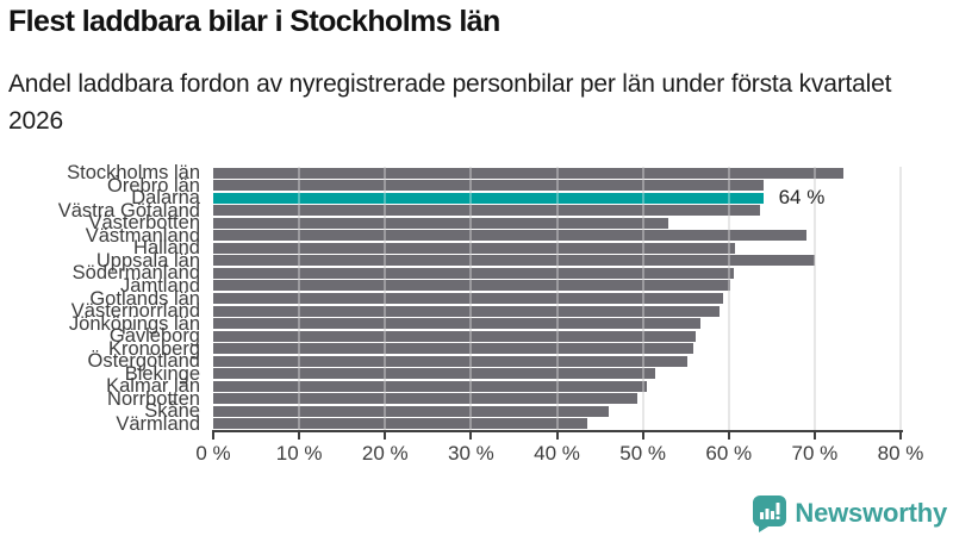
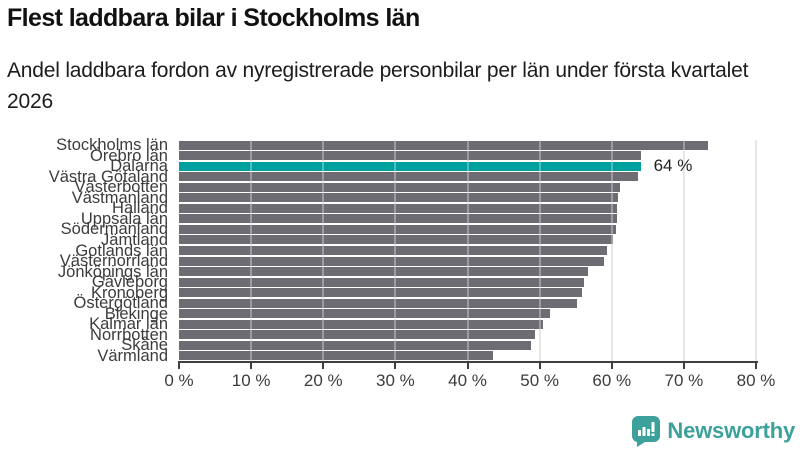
Västerbotten: 53% -> 61%
Västmanland: 69% -> 61%
Uppsala län: 70% -> 61%
Skåne: 46% -> 49%
